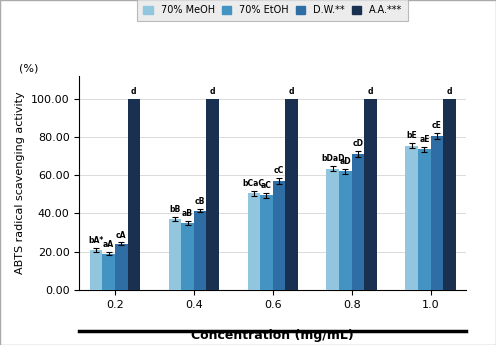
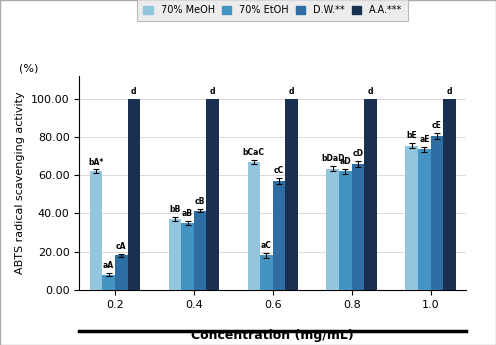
70% MeOH/0.2: 21 -> 62
70% EtOH/0.2: 19 -> 8
D.W.**/0.2: 24 -> 18
70% MeOH/0.6: 50 -> 67
70% EtOH/0.6: 50 -> 18
D.W.**/0.8: 71 -> 66
